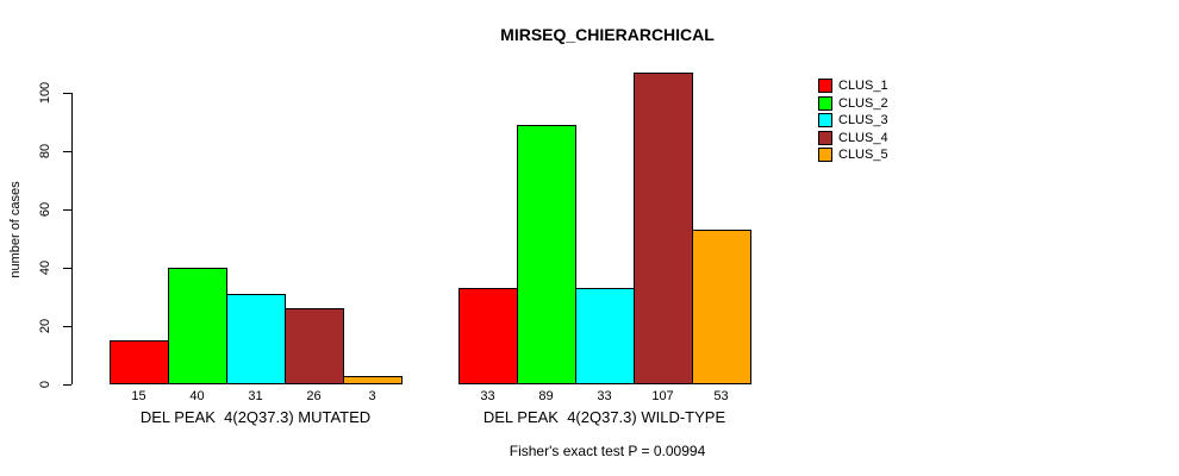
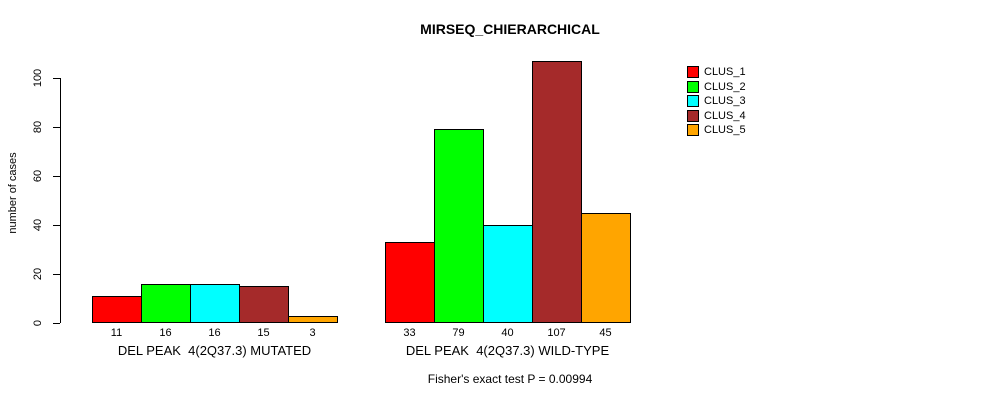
CLUS_1/DEL PEAK 4(2Q37.3) MUTATED: 15 -> 11
CLUS_2/DEL PEAK 4(2Q37.3) MUTATED: 40 -> 16
CLUS_3/DEL PEAK 4(2Q37.3) MUTATED: 31 -> 16
CLUS_4/DEL PEAK 4(2Q37.3) MUTATED: 26 -> 15
CLUS_2/DEL PEAK 4(2Q37.3) WILD-TYPE: 89 -> 79
CLUS_3/DEL PEAK 4(2Q37.3) WILD-TYPE: 33 -> 40
CLUS_5/DEL PEAK 4(2Q37.3) WILD-TYPE: 53 -> 45
